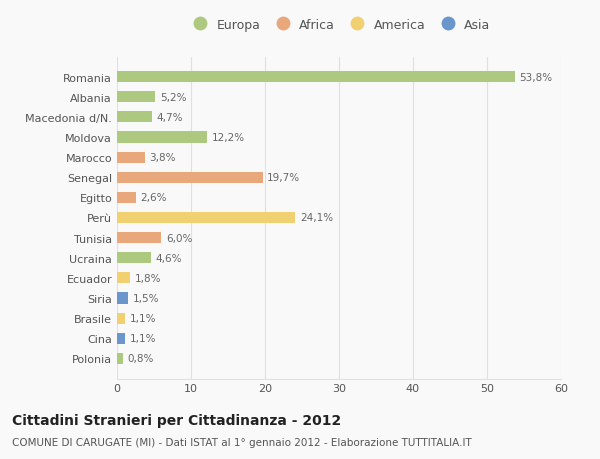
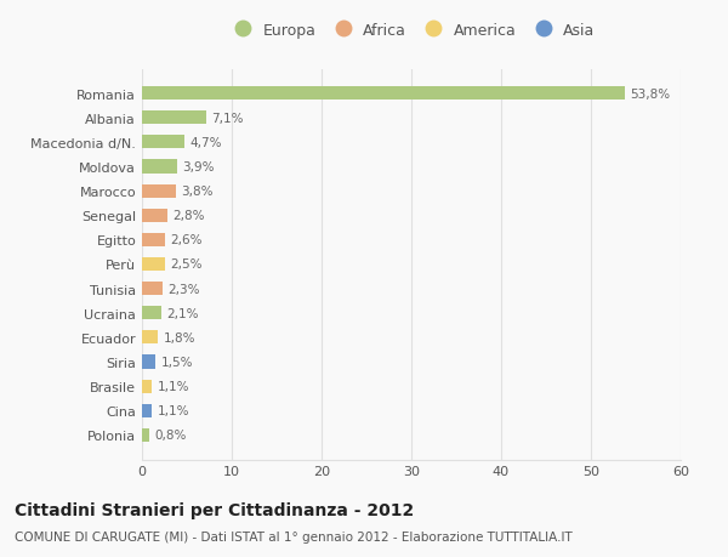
Albania: 5,2% -> 7,1%
Moldova: 12,2% -> 3,9%
Senegal: 19,7% -> 2,8%
Perù: 24,1% -> 2,5%
Tunisia: 6,0% -> 2,3%
Ucraina: 4,6% -> 2,1%
